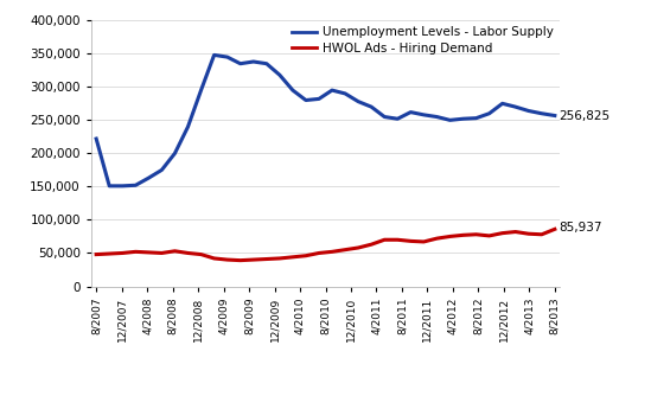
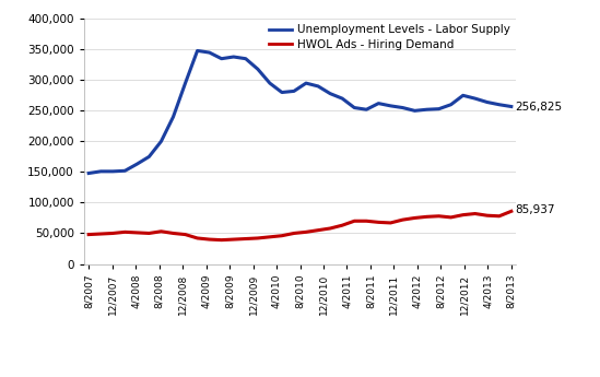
Unemployment Levels - Labor Supply/8/2007: 222,000 -> 148,000
